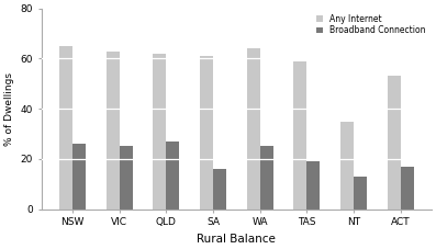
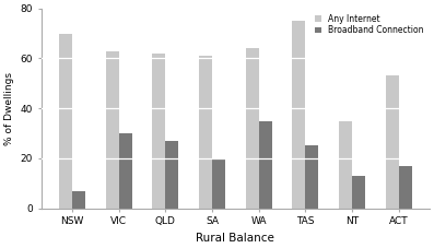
Any Internet/NSW: 65 -> 70
Broadband Connection/NSW: 26 -> 7
Broadband Connection/VIC: 25 -> 30
Broadband Connection/SA: 16 -> 20
Broadband Connection/WA: 25 -> 35
Any Internet/TAS: 59 -> 75
Broadband Connection/TAS: 19 -> 25
